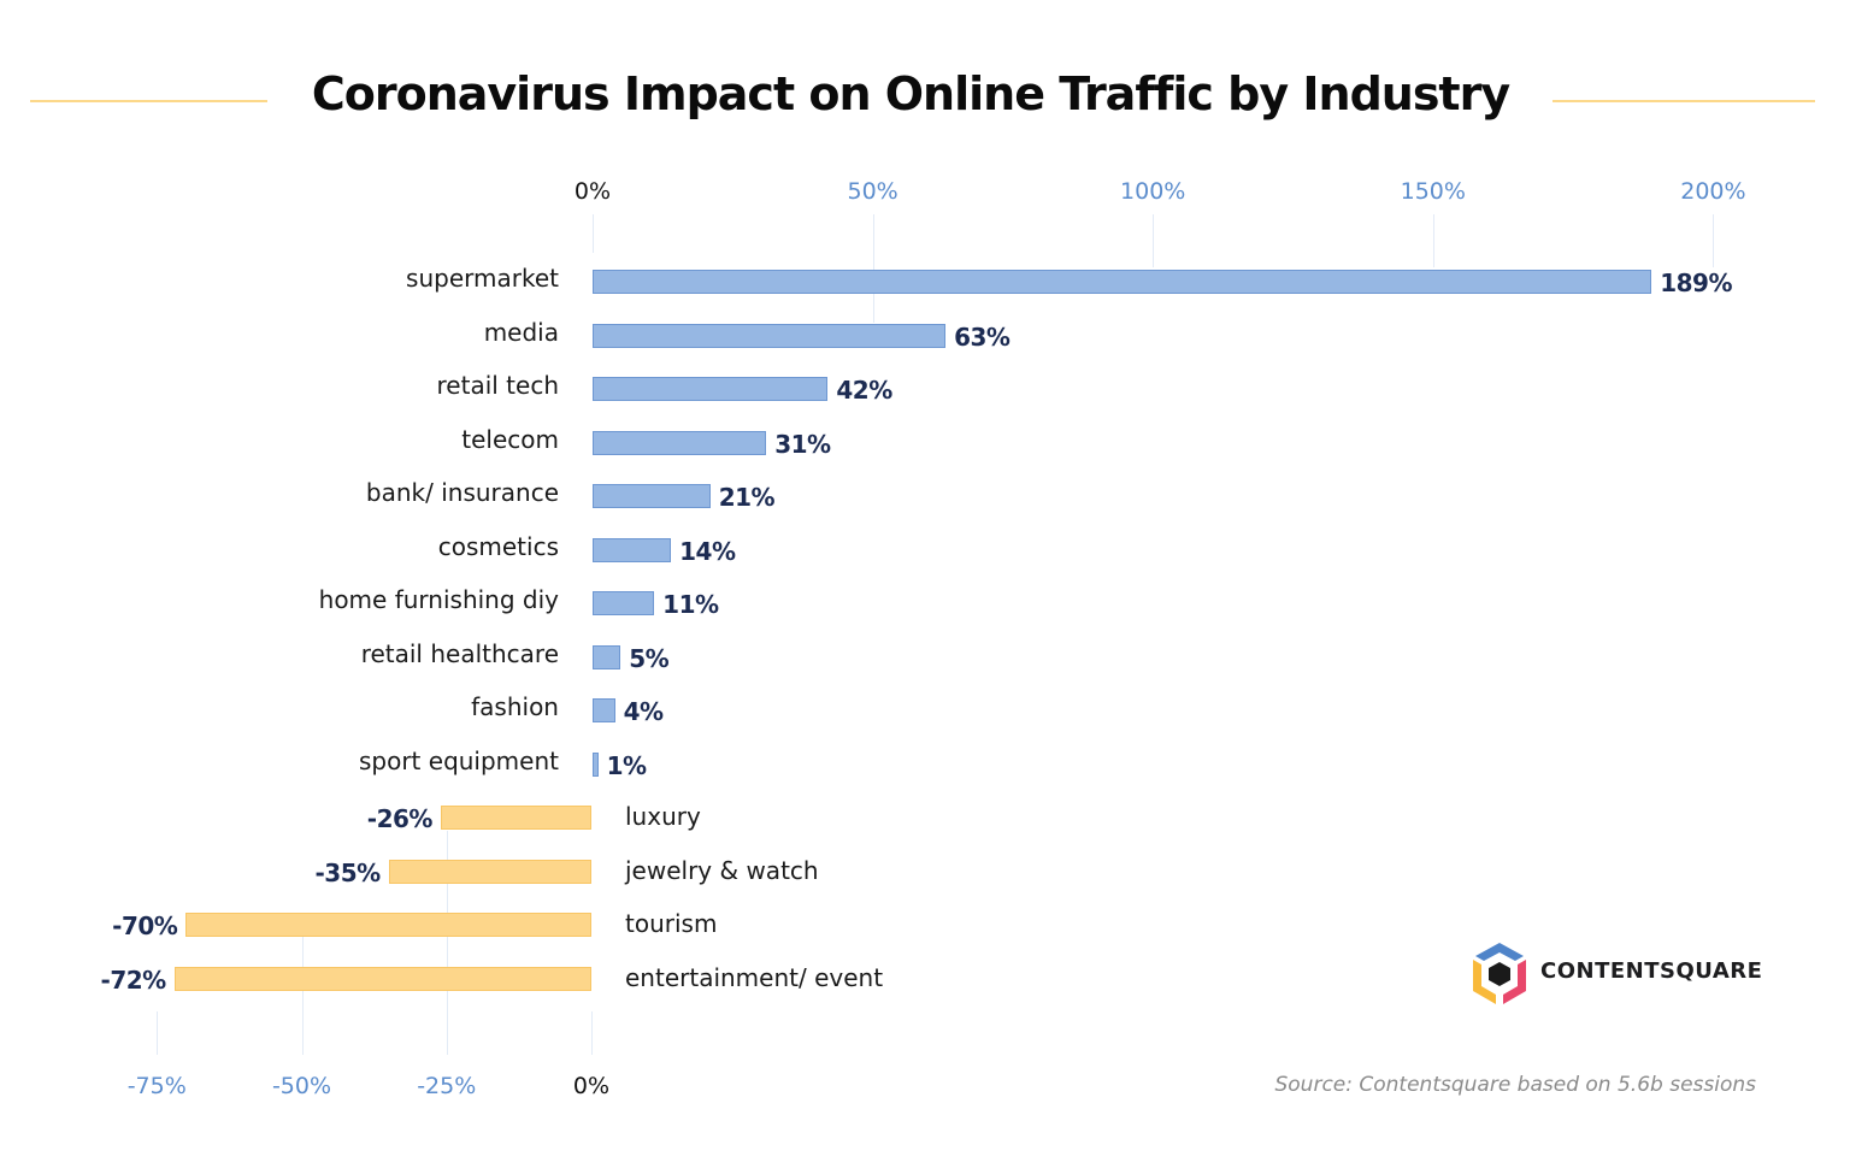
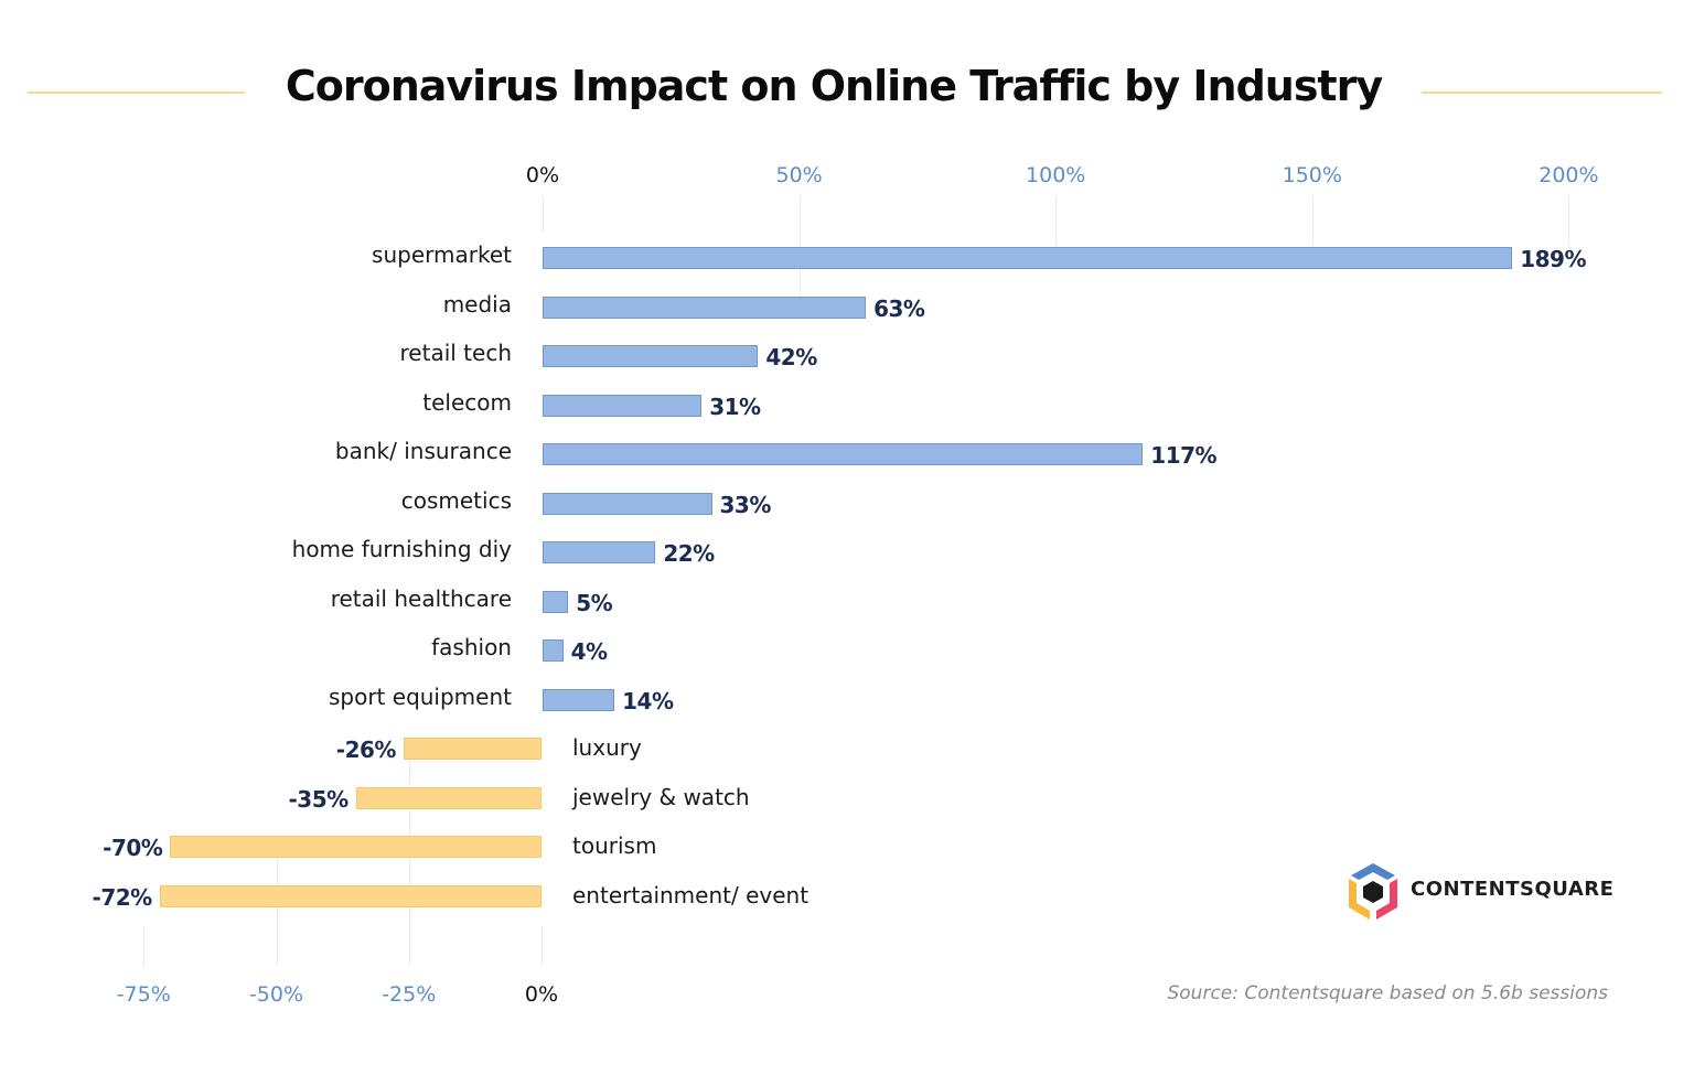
bank/ insurance: 21% -> 117%
cosmetics: 14% -> 33%
home furnishing diy: 11% -> 22%
sport equipment: 1% -> 14%
